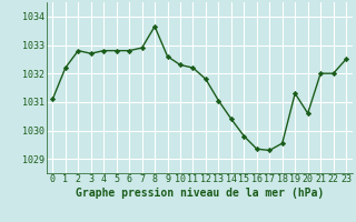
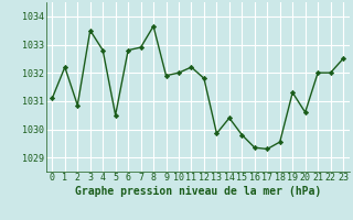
2: 1032.80 -> 1030.85
3: 1032.70 -> 1033.50
5: 1032.80 -> 1030.50
9: 1032.60 -> 1031.90
10: 1032.30 -> 1032.00
13: 1031.05 -> 1029.85
